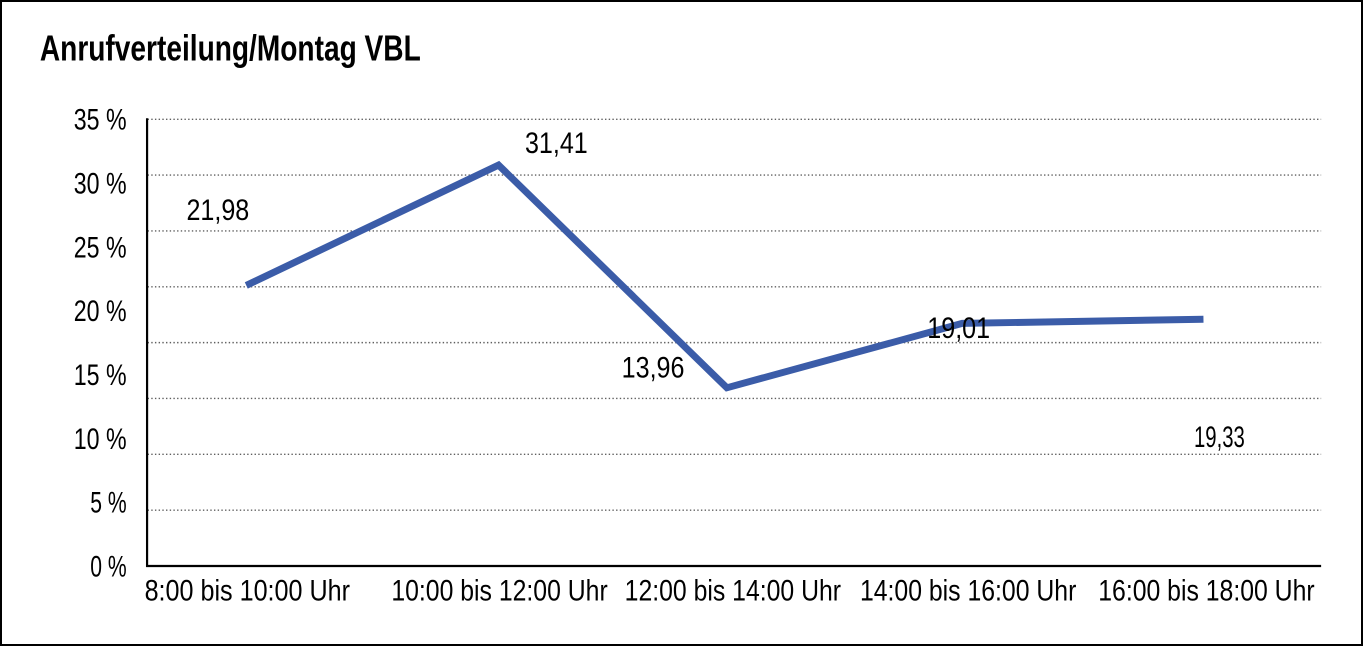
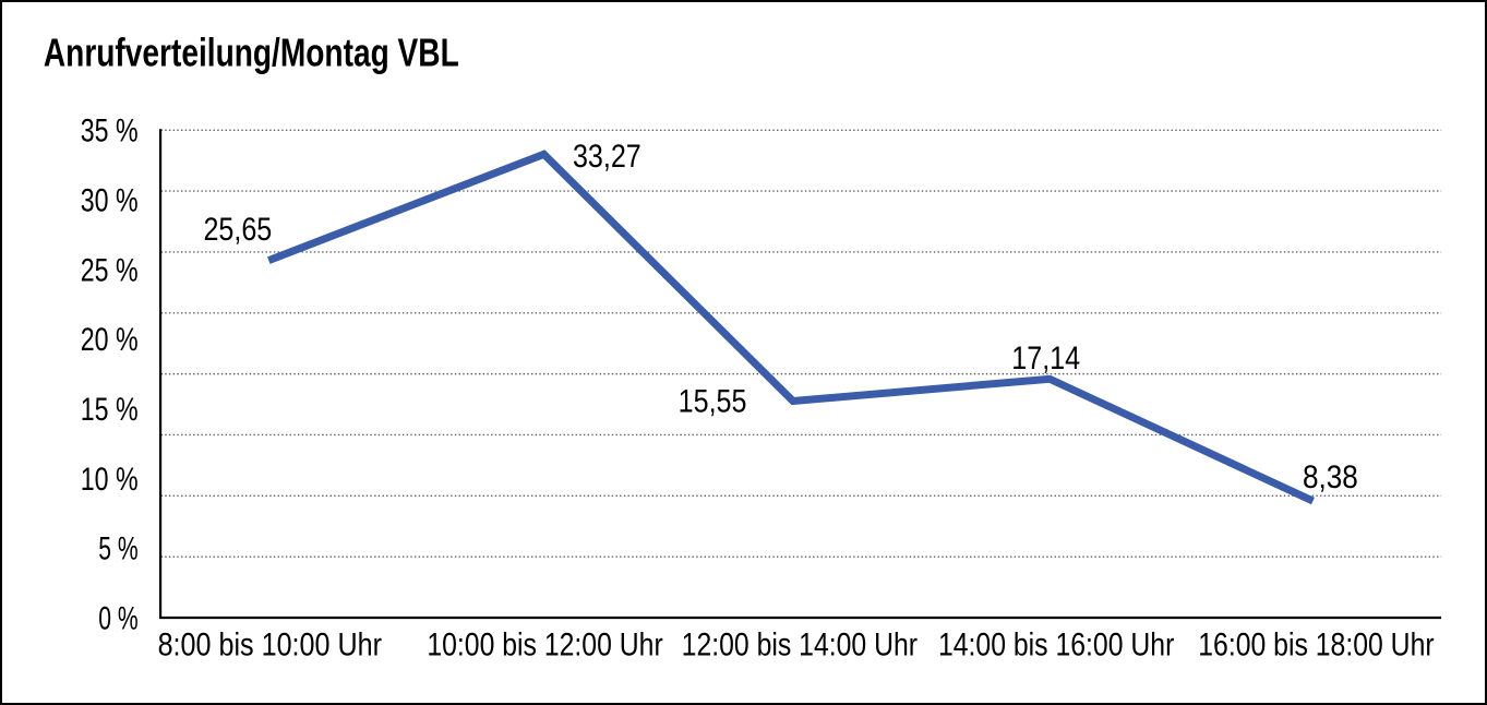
8:00 bis 10:00 Uhr: 21,98 -> 25,65
10:00 bis 12:00 Uhr: 31,41 -> 33,27
12:00 bis 14:00 Uhr: 13,96 -> 15,55
14:00 bis 16:00 Uhr: 19,01 -> 17,14
16:00 bis 18:00 Uhr: 19,33 -> 8,38
